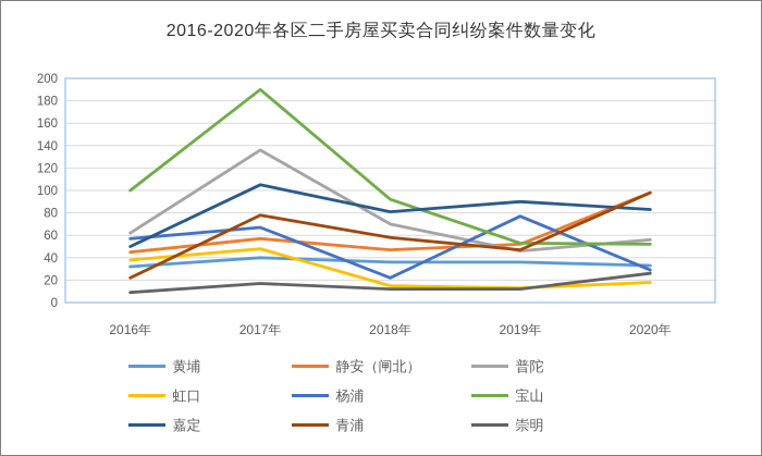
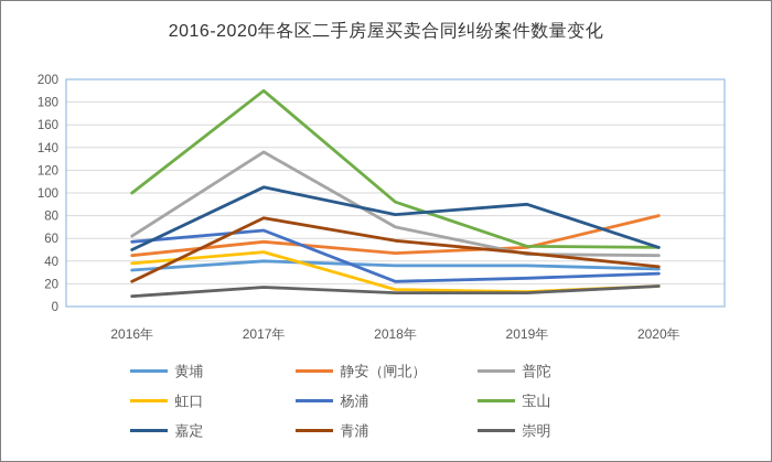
杨浦/2019年: 77 -> 25
静安（闸北）/2020年: 98 -> 80
普陀/2020年: 56 -> 45
嘉定/2020年: 83 -> 52
青浦/2020年: 98 -> 35
崇明/2020年: 26 -> 18
